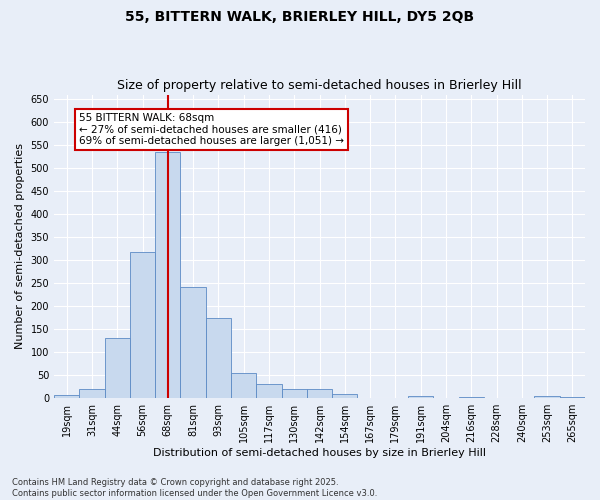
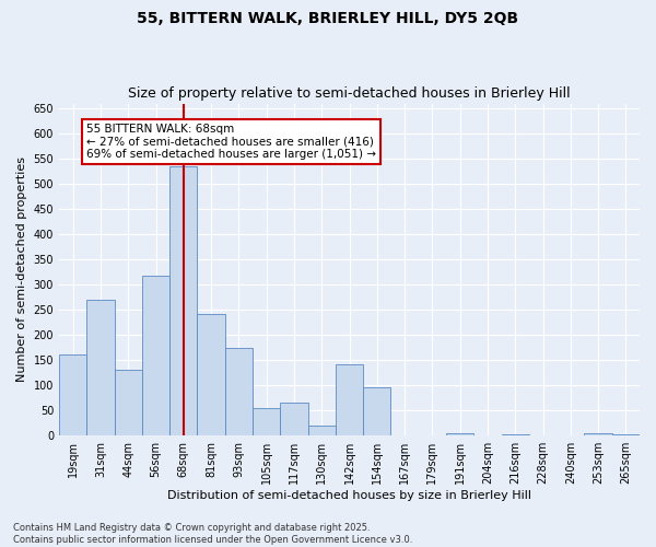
19sqm: 5 -> 160
31sqm: 20 -> 270
117sqm: 30 -> 65
142sqm: 20 -> 140
154sqm: 8 -> 95
